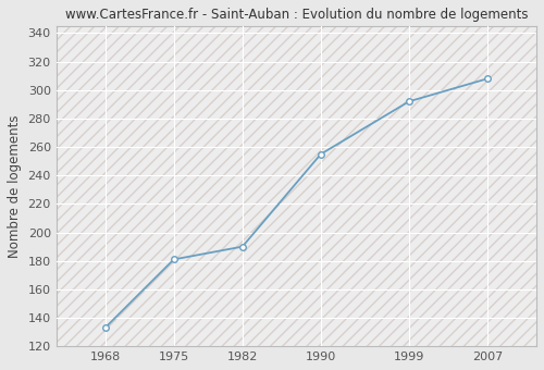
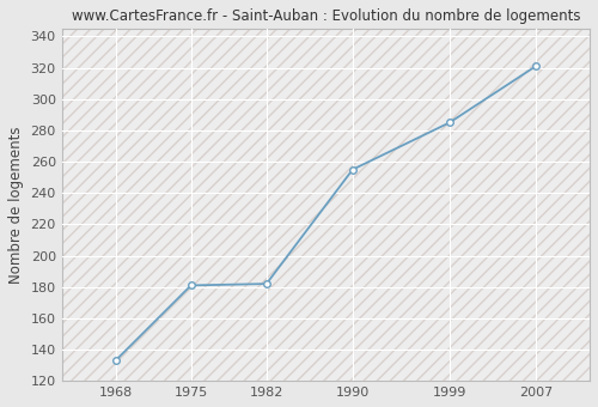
1982: 190 -> 182
1999: 292 -> 285
2007: 308 -> 321
